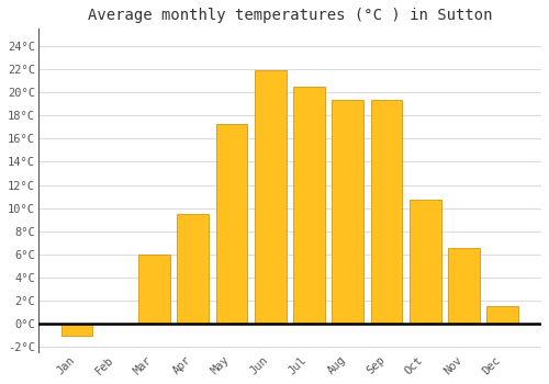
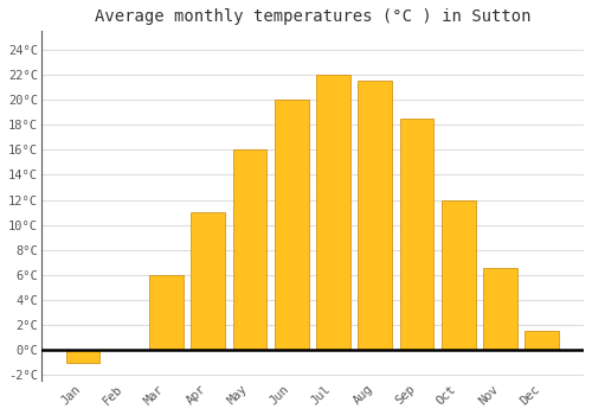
Apr: 9.5°C -> 11.0°C
May: 17.3°C -> 16.0°C
Jun: 21.9°C -> 20.0°C
Jul: 20.5°C -> 22.0°C
Aug: 19.4°C -> 21.5°C
Sep: 19.4°C -> 18.5°C
Oct: 10.7°C -> 12.0°C
